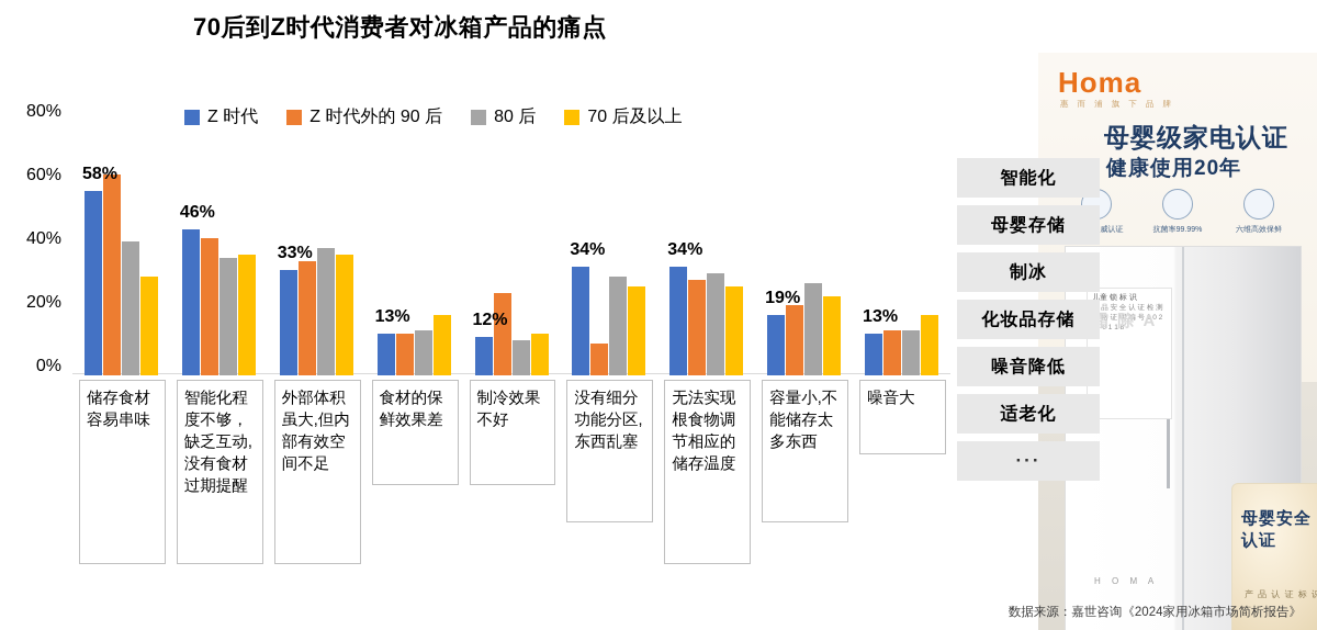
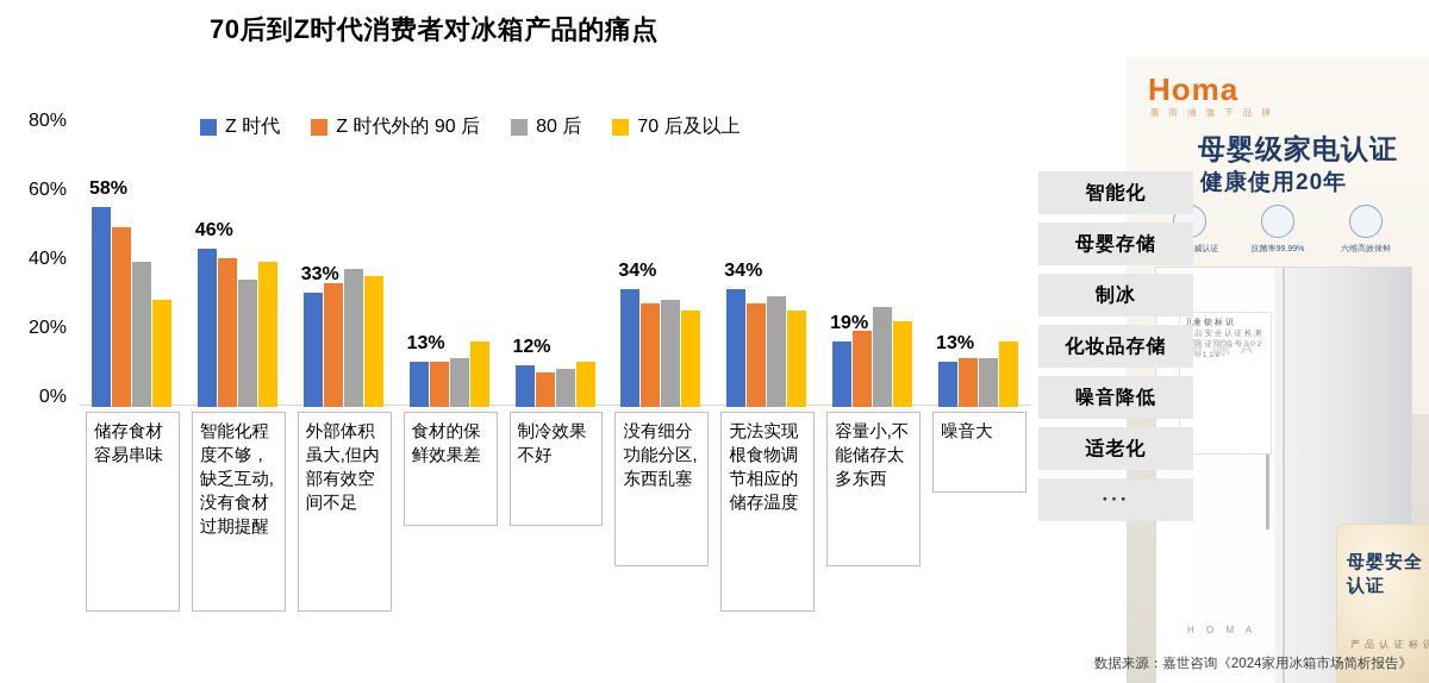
Z 时代外的 90 后/储存食材容易串味: 63% -> 52%
70 后及以上/智能化程度不够，缺乏互动,没有食材过期提醒: 38% -> 42%
Z 时代外的 90 后/制冷效果不好: 26% -> 10%
Z 时代外的 90 后/没有细分功能分区,东西乱塞: 10% -> 30%
